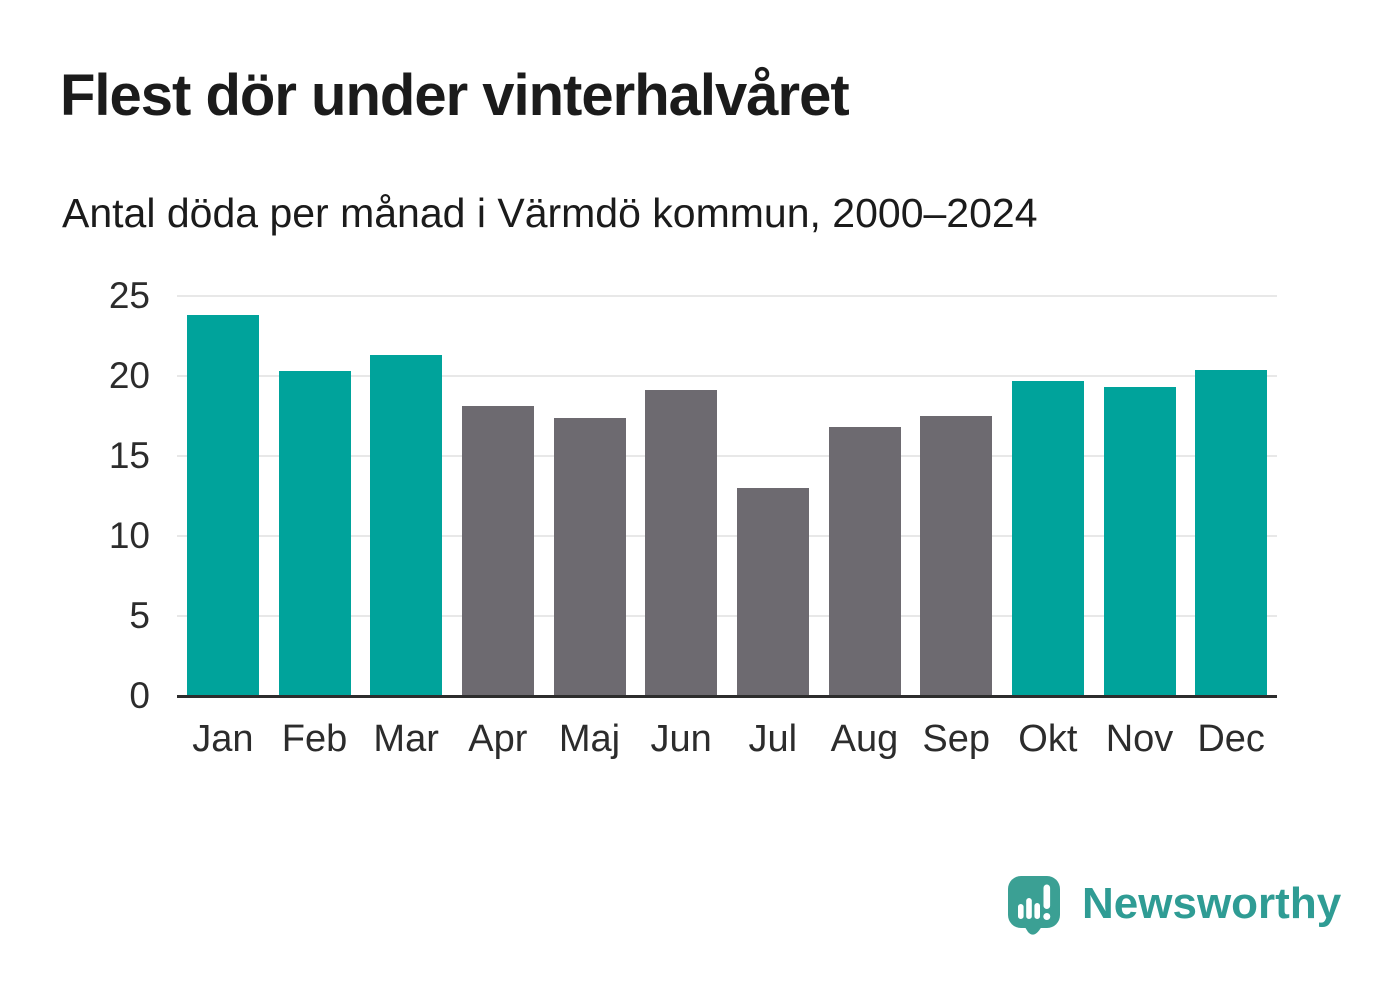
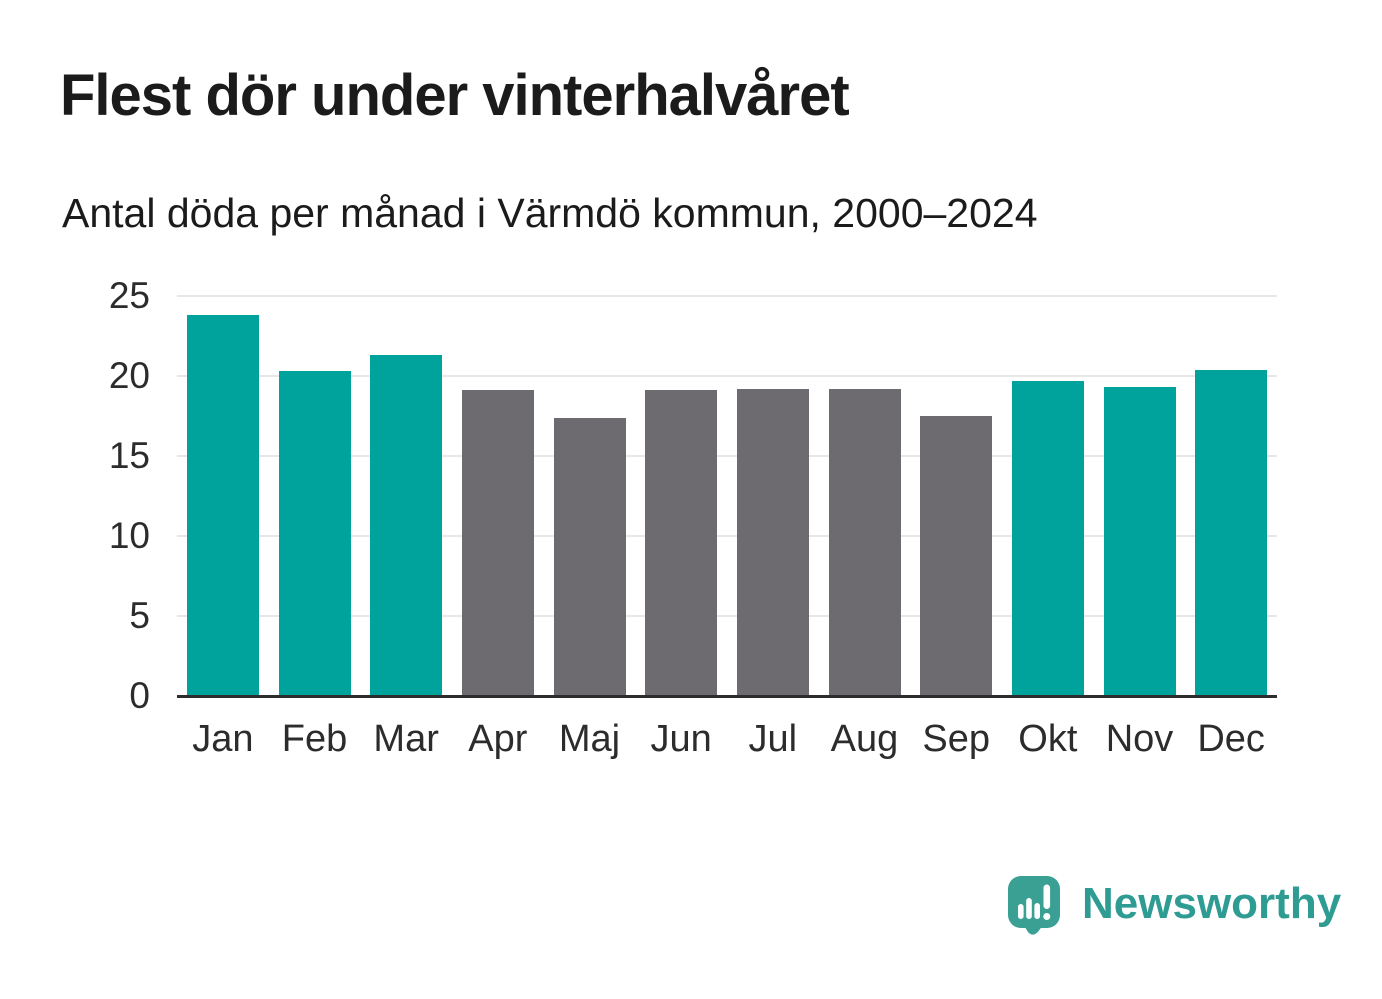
Apr: 18.1 -> 19.1
Jul: 13.0 -> 19.2
Aug: 16.8 -> 19.2
